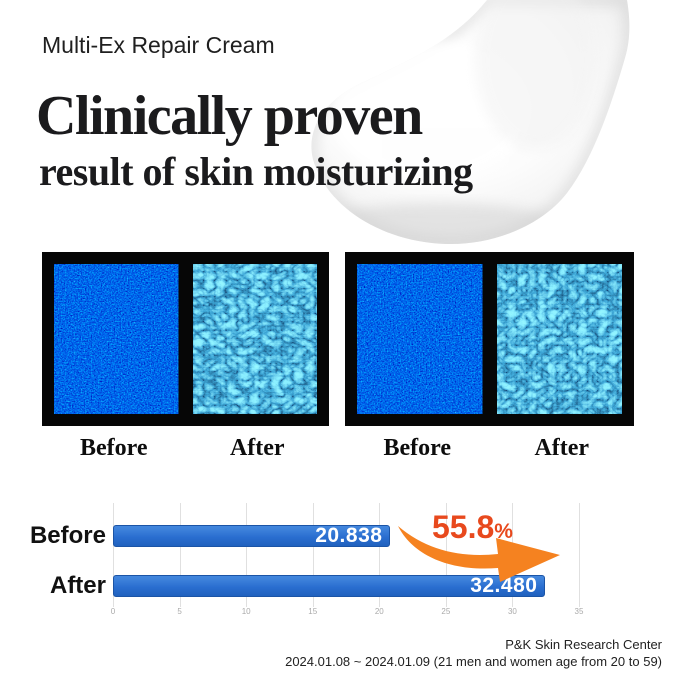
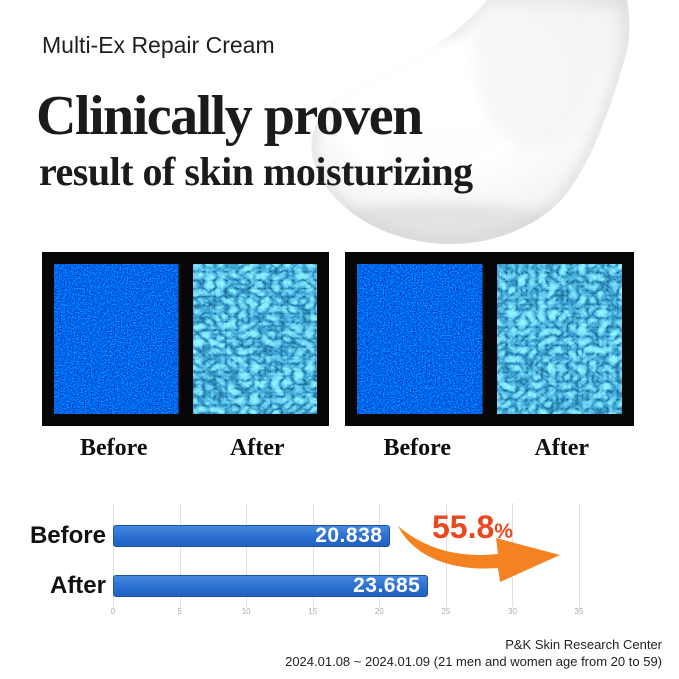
After: 32.480 -> 23.685
